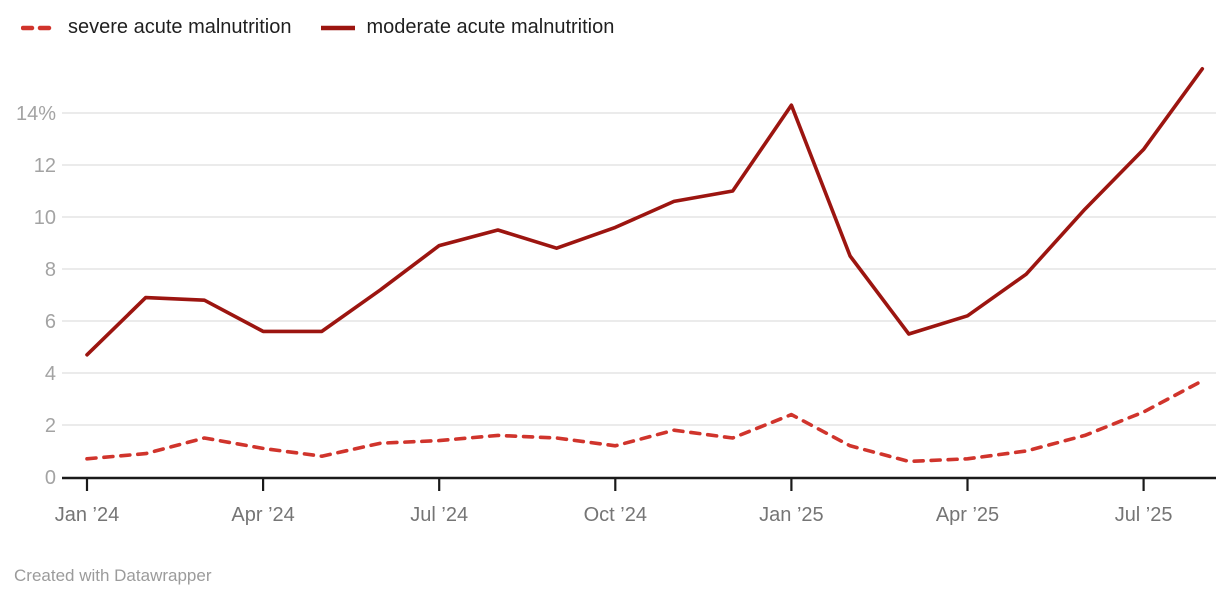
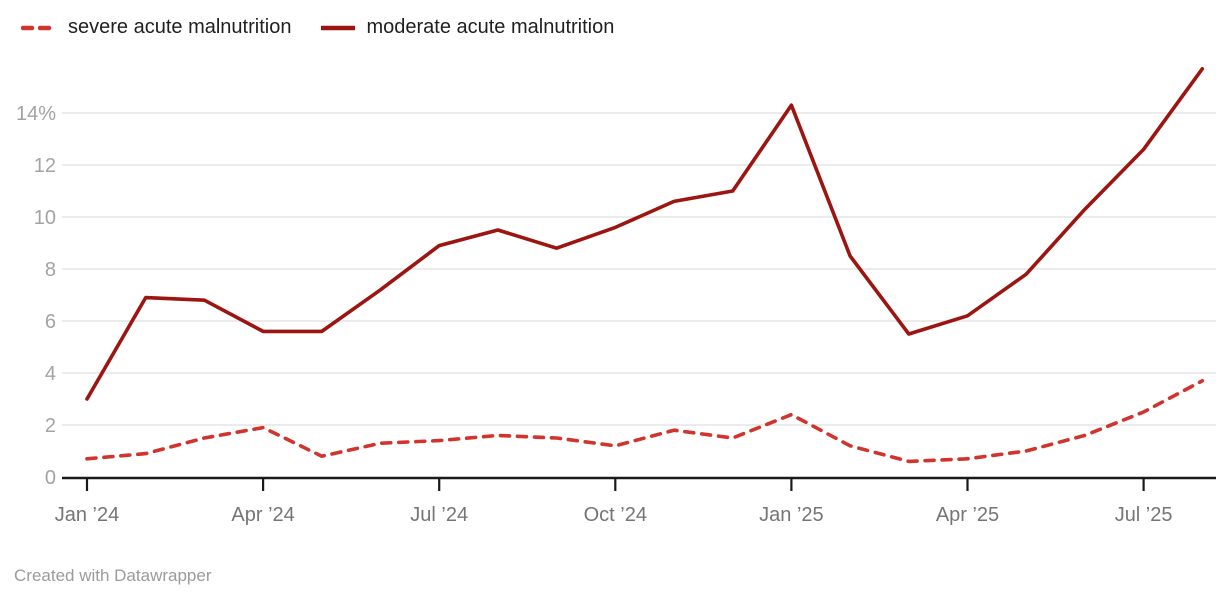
moderate acute malnutrition/Jan ’24: 4.7% -> 3.0%
severe acute malnutrition/Apr ’24: 1.1% -> 1.9%
